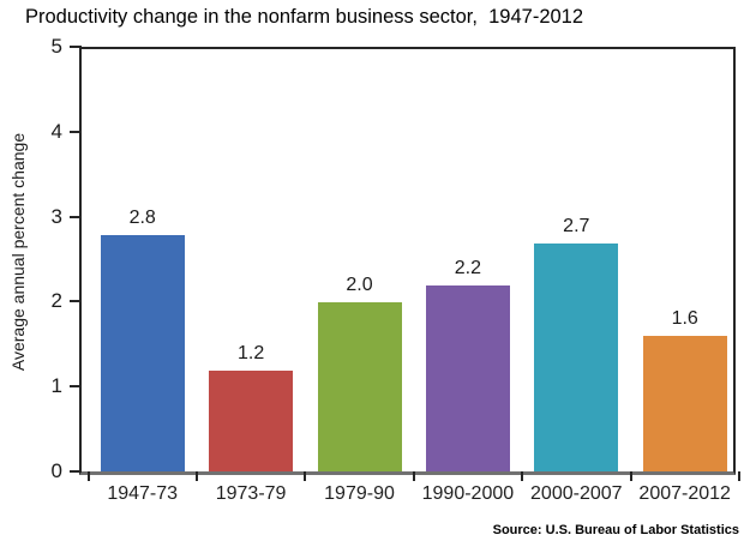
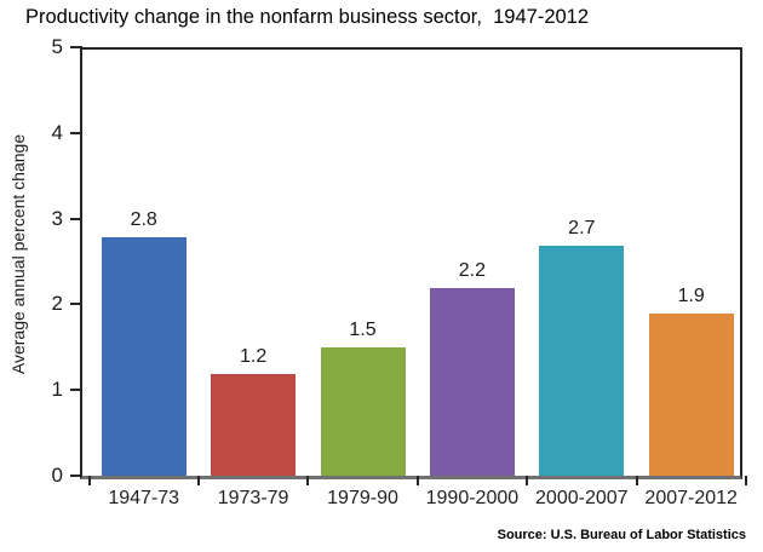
1979-90: 2.0 -> 1.5
2007-2012: 1.6 -> 1.9
